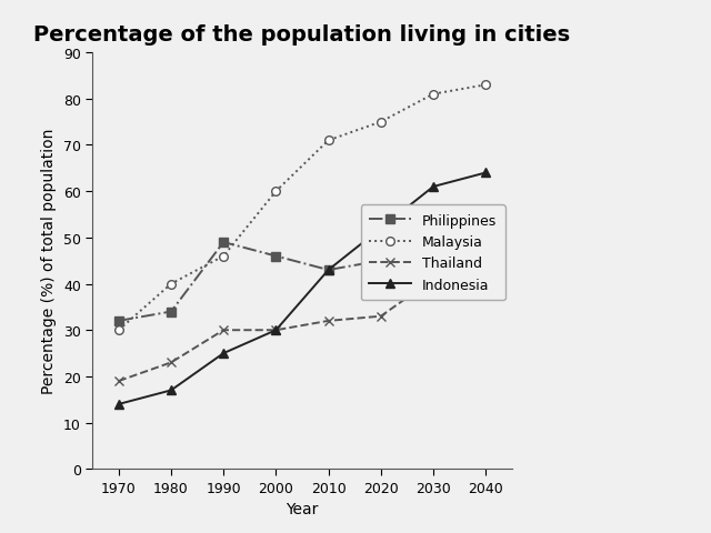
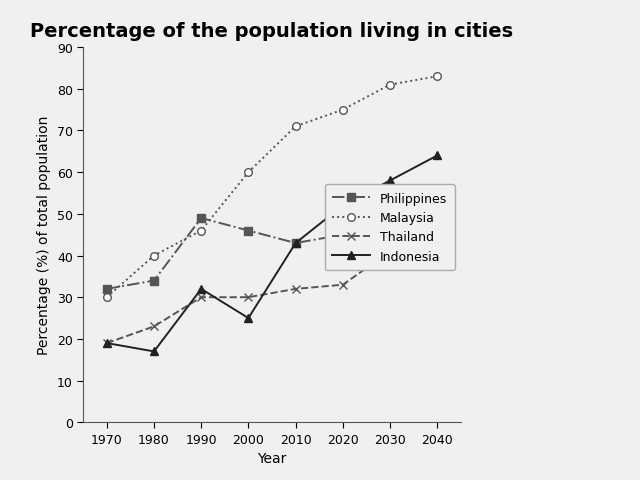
Indonesia/1970: 14 -> 19
Indonesia/1990: 25 -> 32
Indonesia/2000: 30 -> 25
Indonesia/2030: 61 -> 58
